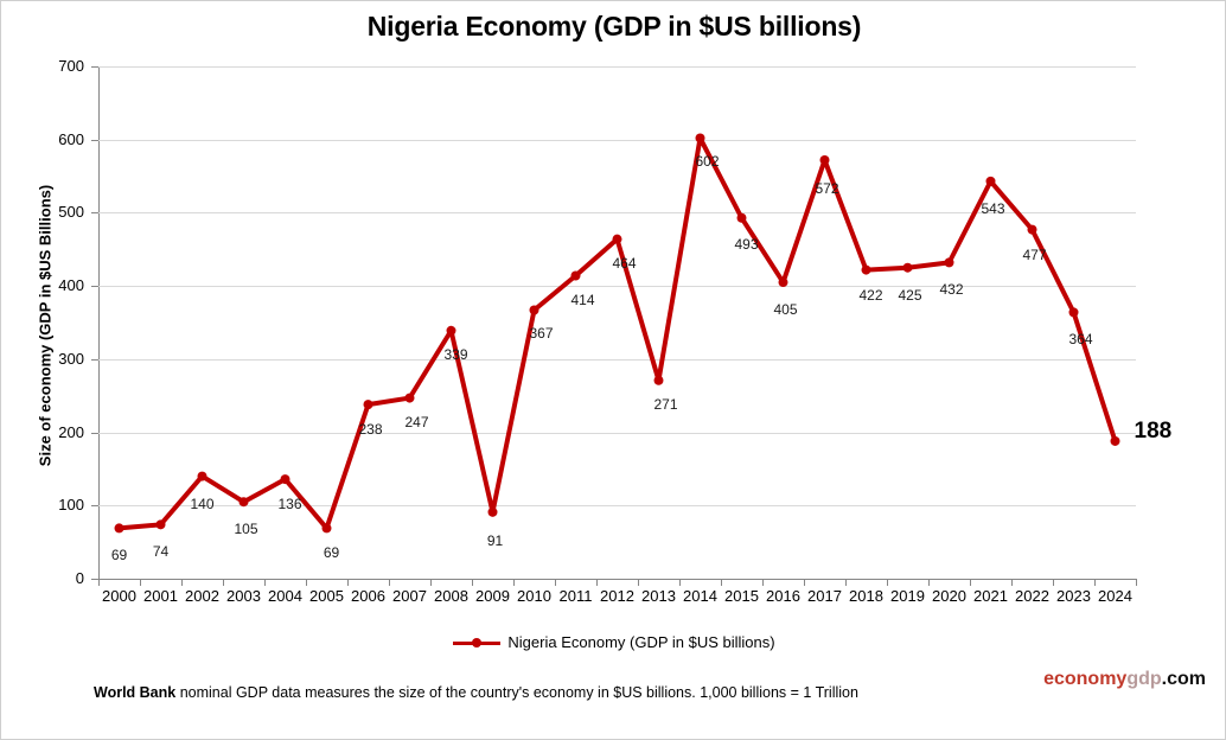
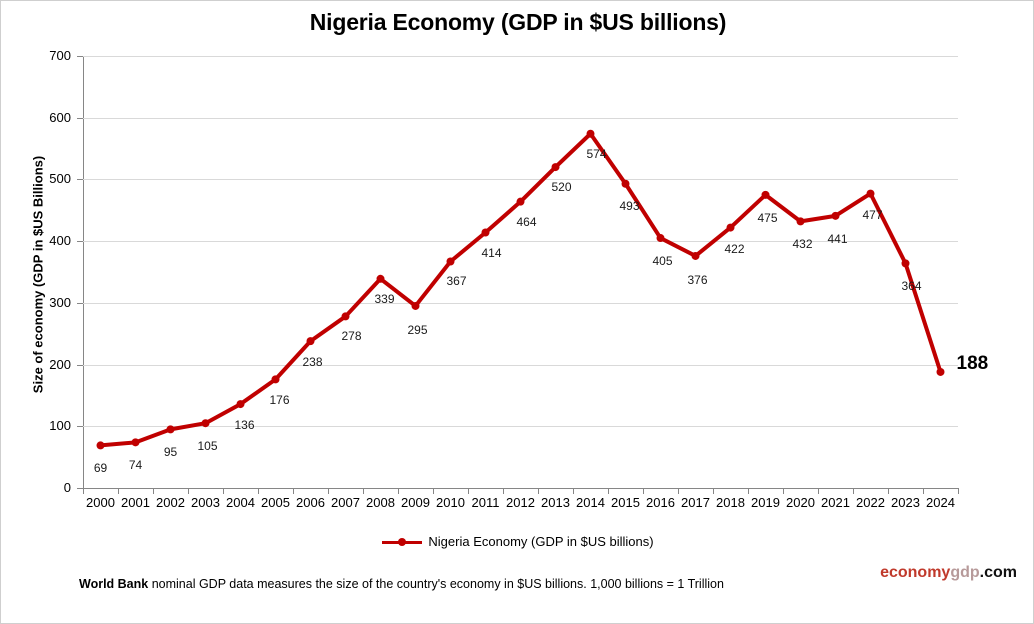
2002: 140 -> 95
2005: 69 -> 176
2007: 247 -> 278
2009: 91 -> 295
2013: 271 -> 520
2014: 602 -> 574
2017: 572 -> 376
2019: 425 -> 475
2021: 543 -> 441
